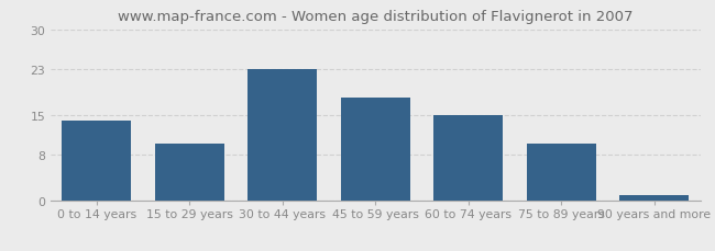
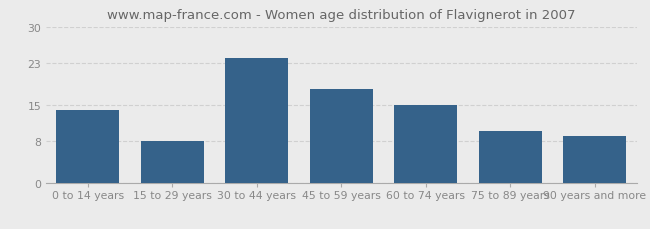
15 to 29 years: 10 -> 8
30 to 44 years: 23 -> 24
90 years and more: 1 -> 9
